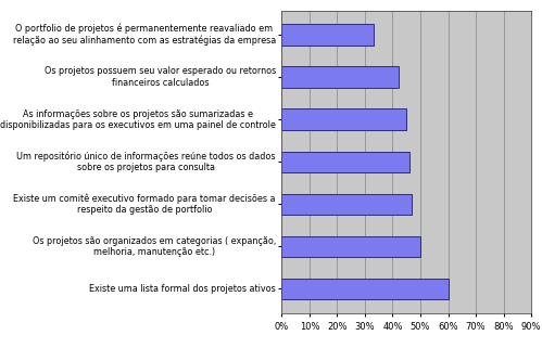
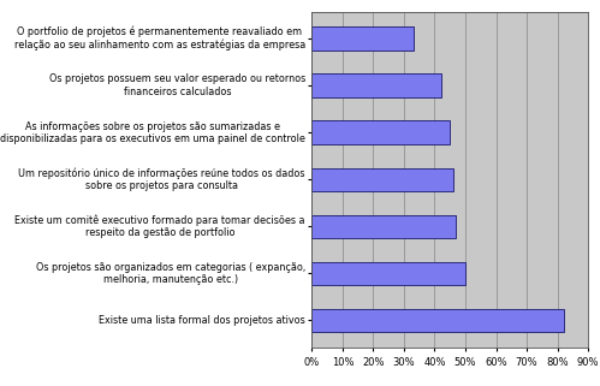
Existe uma lista formal dos projetos ativos: 60% -> 82%
